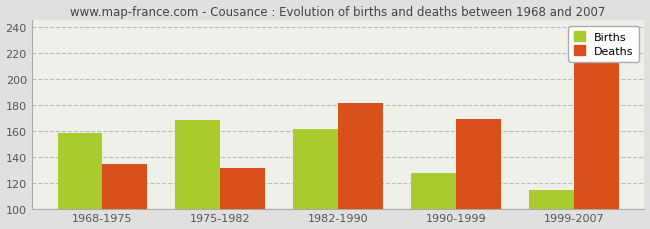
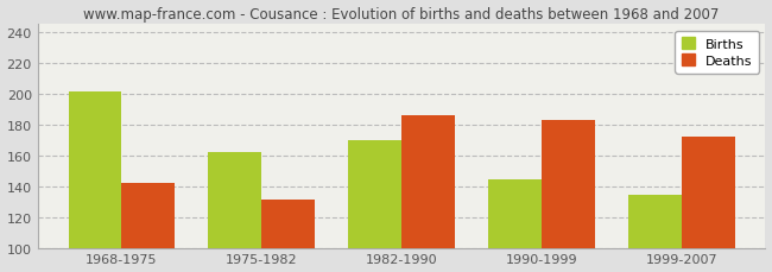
Births/1968-1975: 158 -> 201
Deaths/1968-1975: 134 -> 142
Births/1975-1982: 168 -> 162
Births/1982-1990: 161 -> 170
Deaths/1982-1990: 181 -> 186
Births/1990-1999: 127 -> 144
Deaths/1990-1999: 169 -> 183
Births/1999-2007: 114 -> 134
Deaths/1999-2007: 213 -> 172
